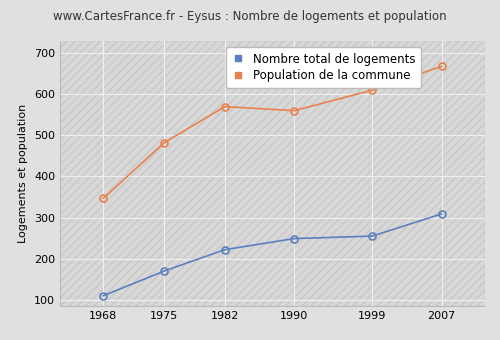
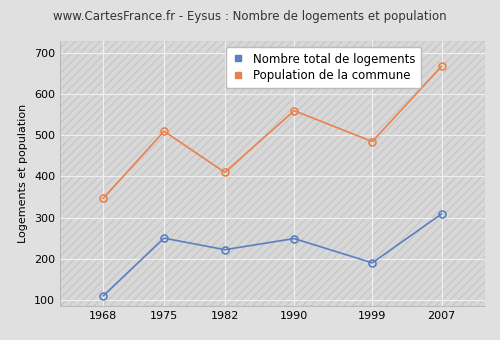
Nombre total de logements/1975: 170 -> 250
Population de la commune/1975: 482 -> 510
Population de la commune/1982: 570 -> 410
Nombre total de logements/1999: 255 -> 190
Population de la commune/1999: 610 -> 485
